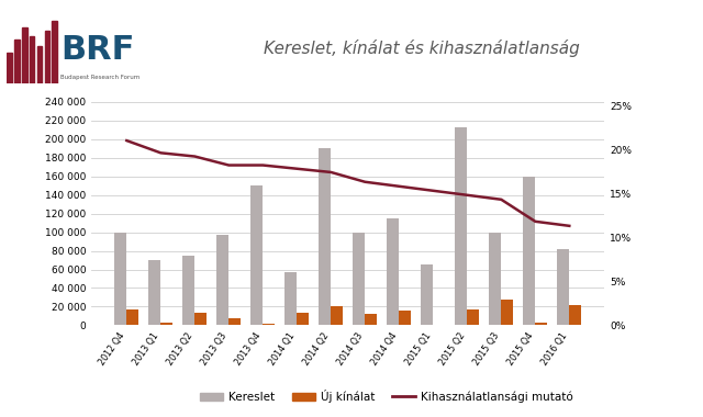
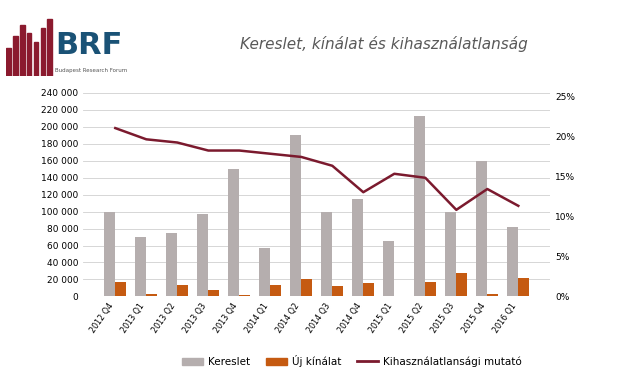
Kihasználatlansági mutató/2014 Q4: 15.8% -> 13.0%
Kihasználatlansági mutató/2015 Q3: 14.3% -> 10.8%
Kihasználatlansági mutató/2015 Q4: 11.8% -> 13.4%
